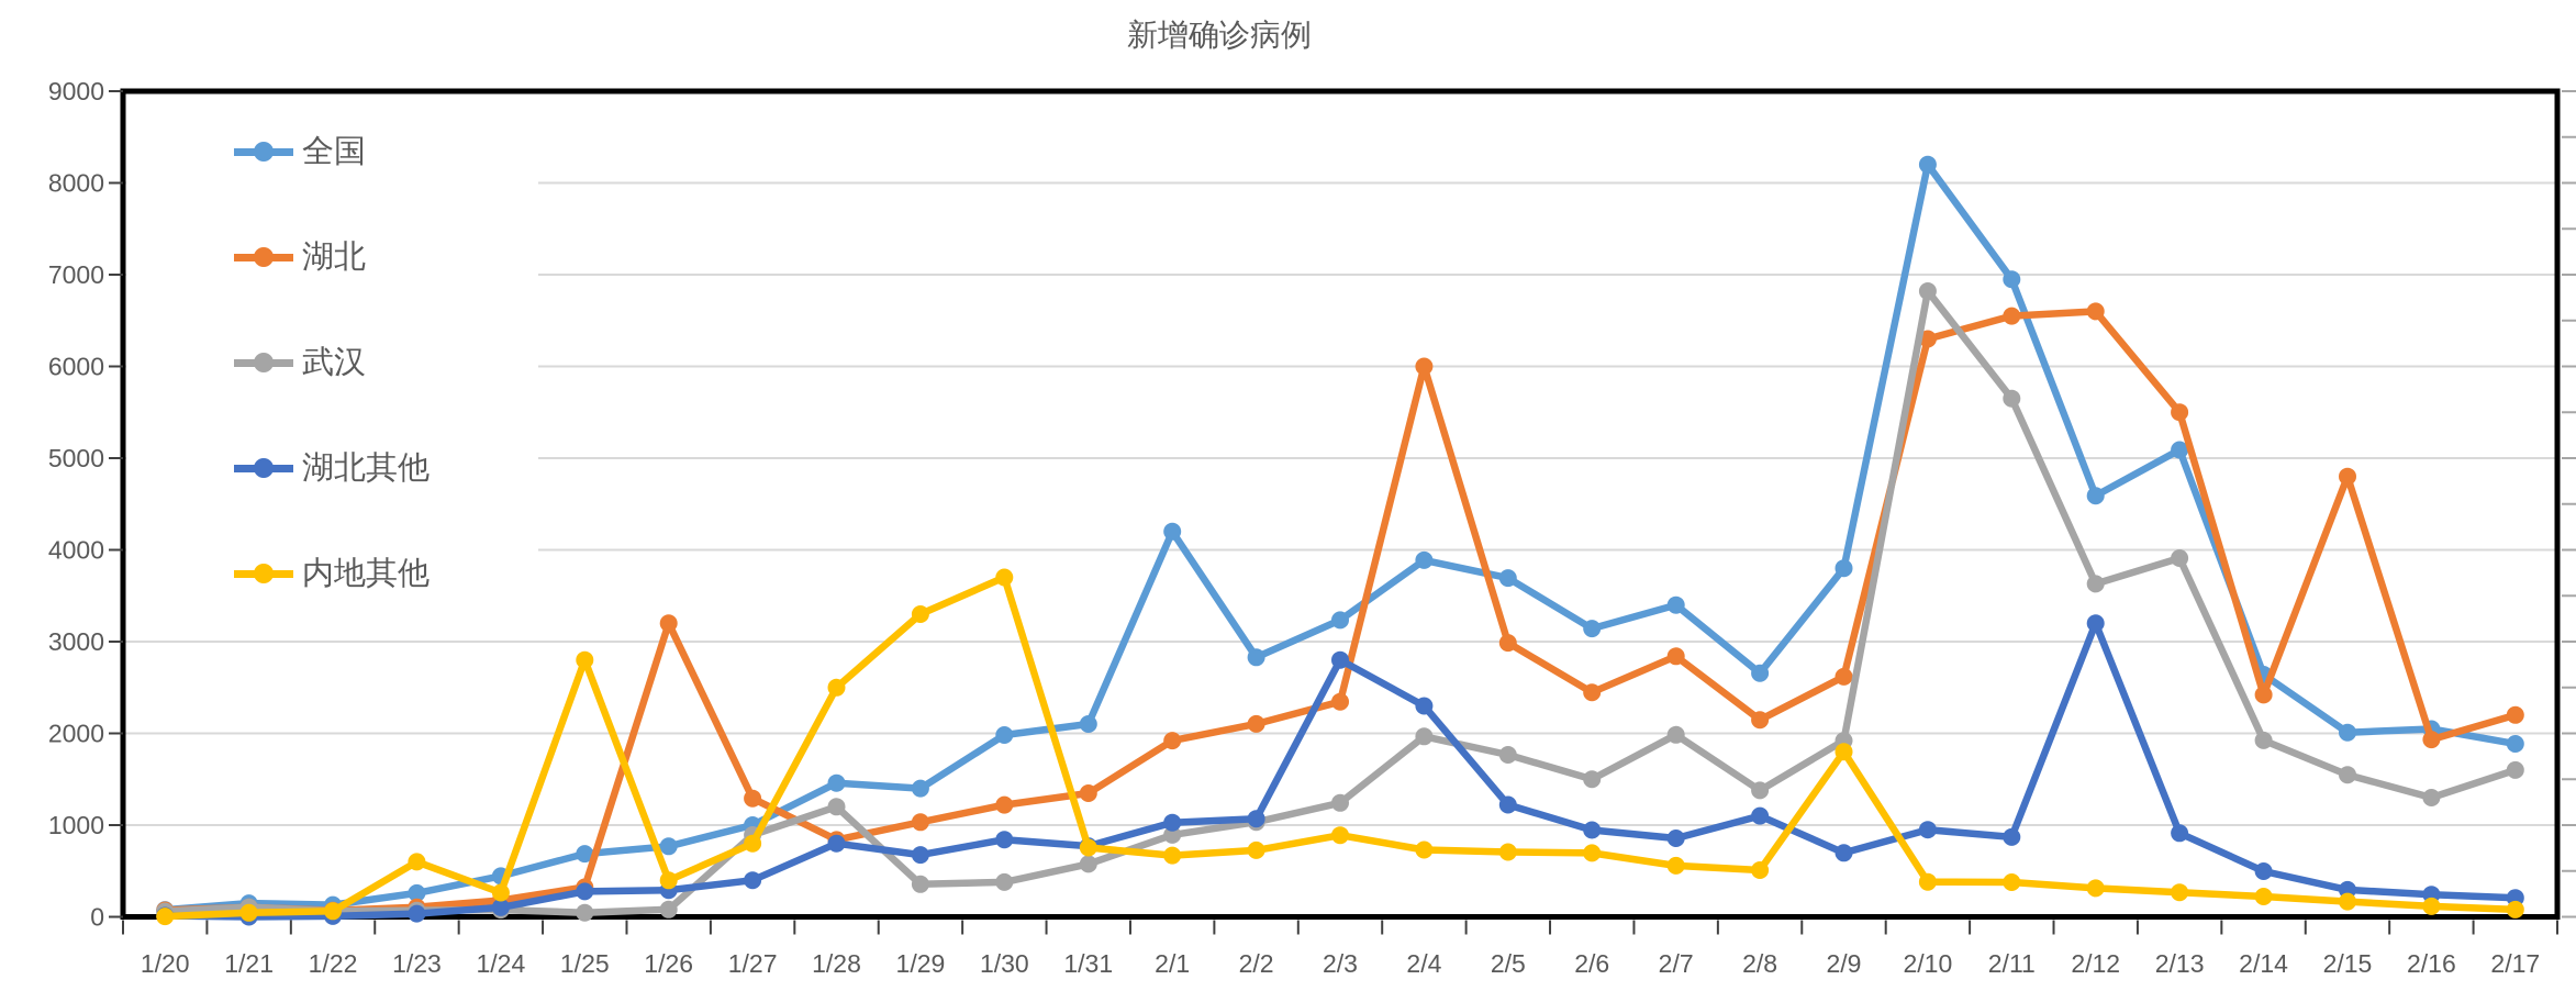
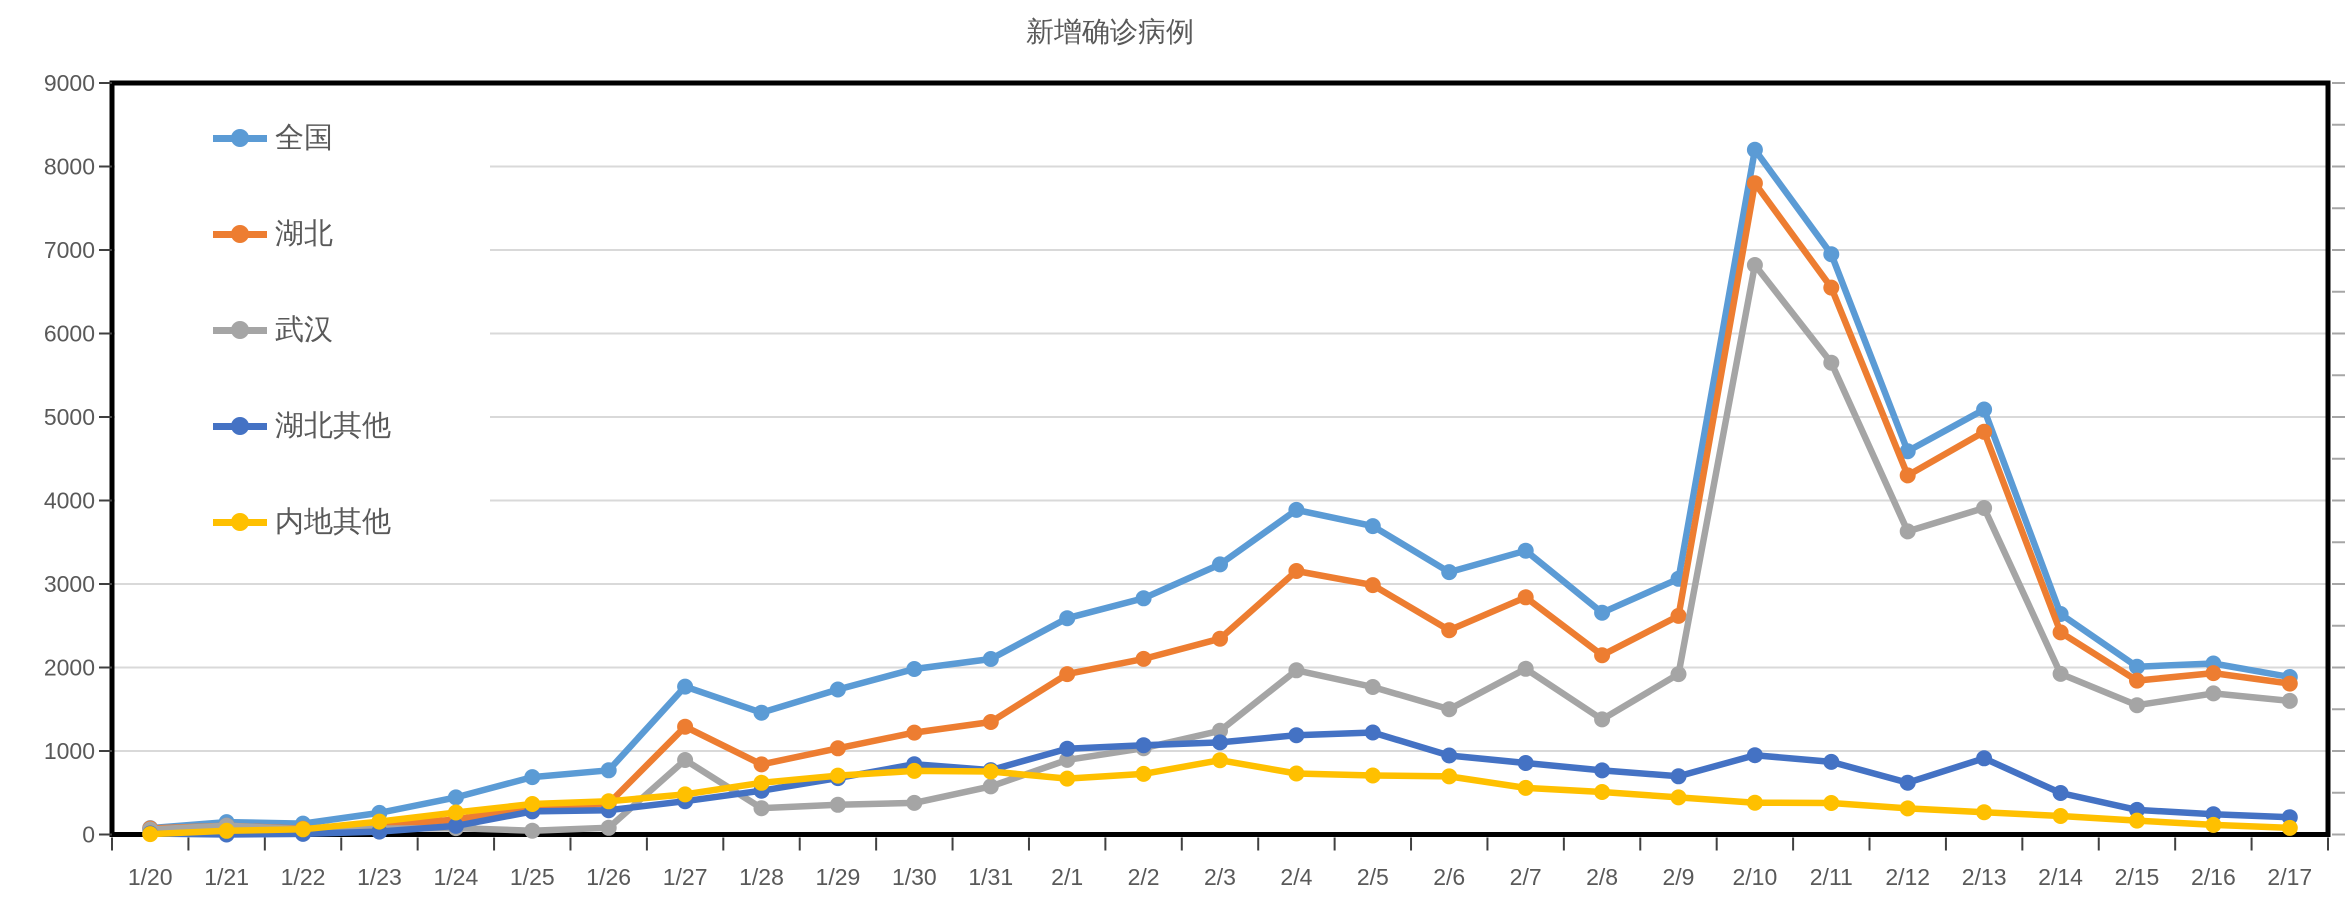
内地其他/1/23: 600 -> 200
内地其他/1/25: 2800 -> 400
湖北/1/26: 3200 -> 400
全国/1/27: 1000 -> 1800
内地其他/1/27: 800 -> 500
武汉/1/28: 1200 -> 300
湖北其他/1/28: 800 -> 500
内地其他/1/28: 2500 -> 600
全国/1/29: 1400 -> 1700
内地其他/1/29: 3300 -> 700
内地其他/1/30: 3700 -> 800
全国/2/1: 4200 -> 2600
湖北其他/2/3: 2800 -> 1100
湖北/2/4: 6000 -> 3200
湖北其他/2/4: 2300 -> 1200
湖北其他/2/8: 1100 -> 800
全国/2/9: 3800 -> 3100
内地其他/2/9: 1800 -> 400
湖北/2/10: 6300 -> 7800
湖北/2/12: 6600 -> 4300
湖北其他/2/12: 3200 -> 600
湖北/2/13: 5500 -> 4800
湖北/2/15: 4800 -> 1800
武汉/2/16: 1300 -> 1700
湖北/2/17: 2200 -> 1800
